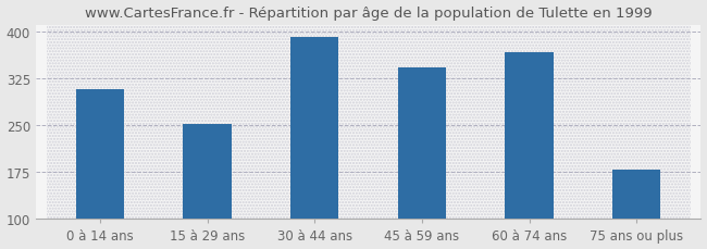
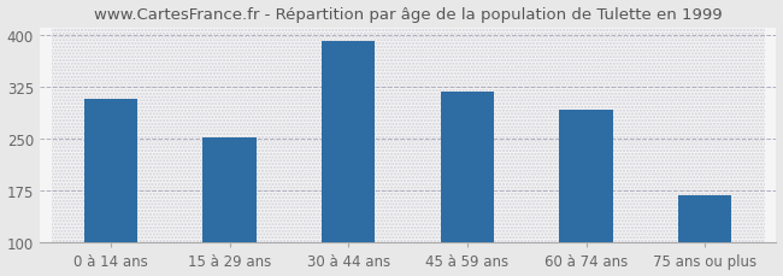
45 à 59 ans: 342 -> 318
60 à 74 ans: 366 -> 292
75 ans ou plus: 178 -> 168
